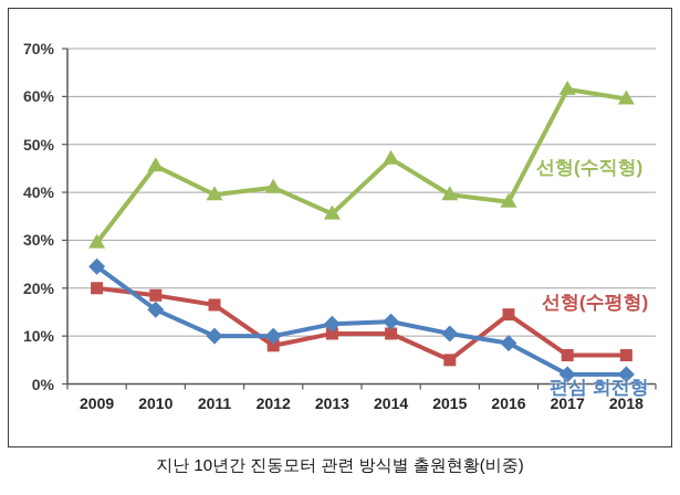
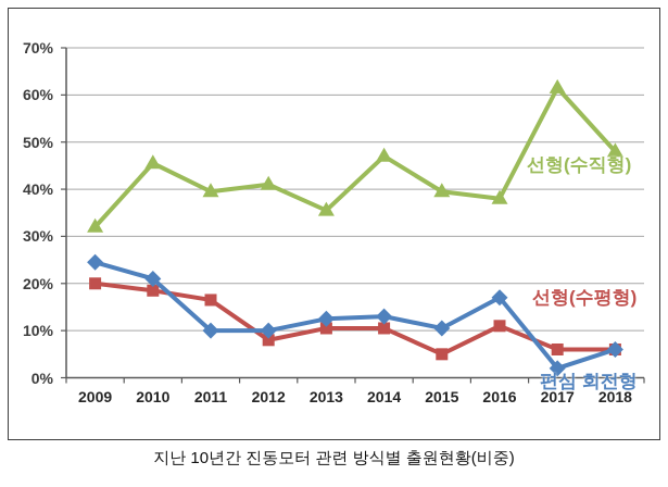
선형(수직형)/2009: 30% -> 32%
편심 회전형/2010: 16% -> 21%
선형(수평형)/2016: 14% -> 11%
편심 회전형/2016: 8% -> 17%
선형(수직형)/2018: 60% -> 48%
편심 회전형/2018: 2% -> 6%
